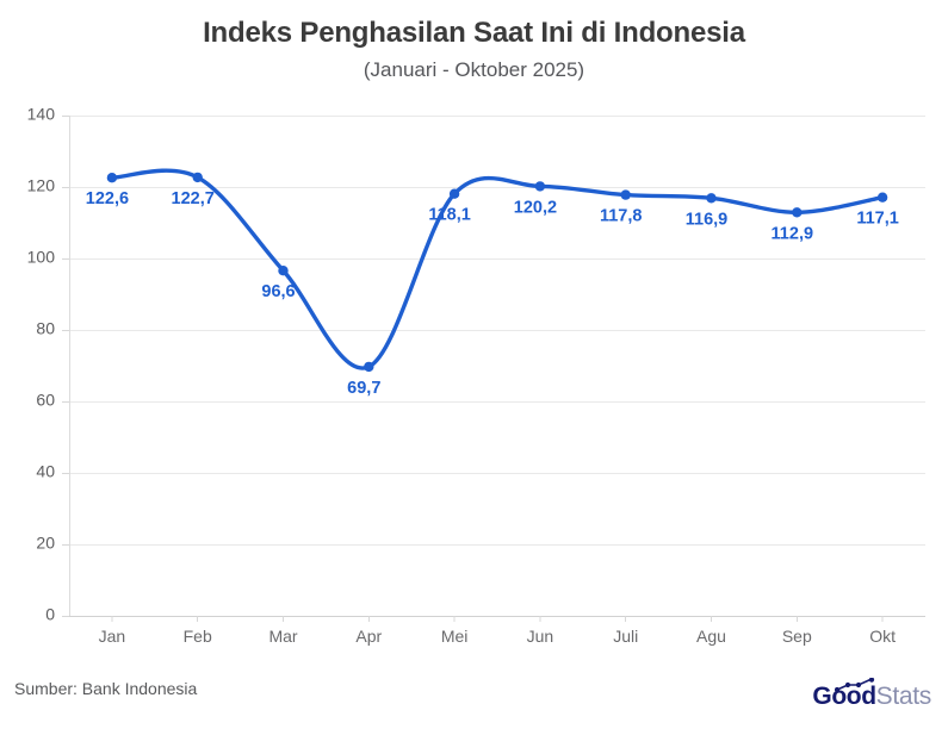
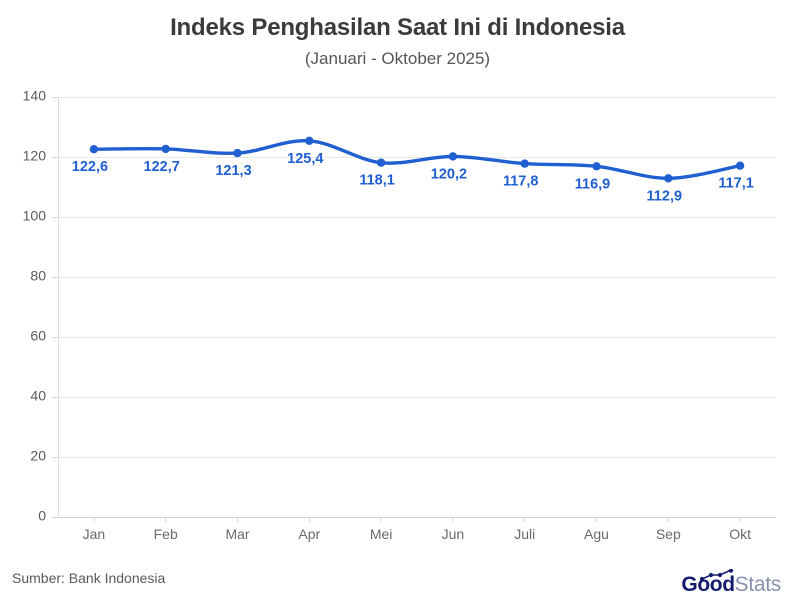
Mar: 96,6 -> 121,3
Apr: 69,7 -> 125,4
